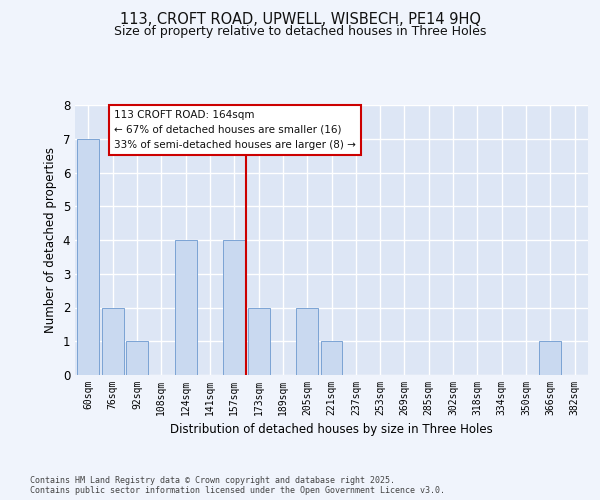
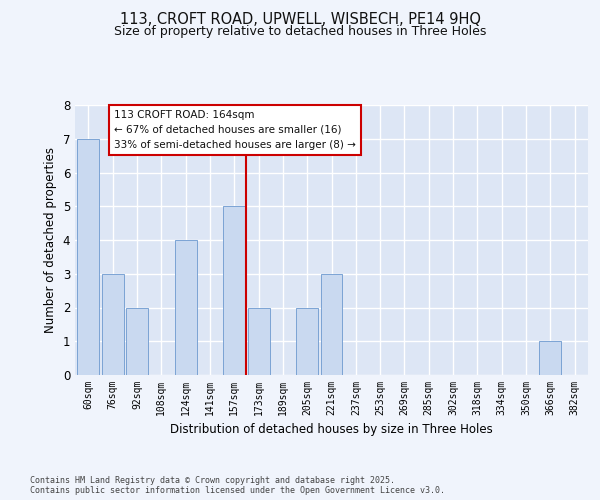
76sqm: 2 -> 3
92sqm: 1 -> 2
157sqm: 4 -> 5
221sqm: 1 -> 3
